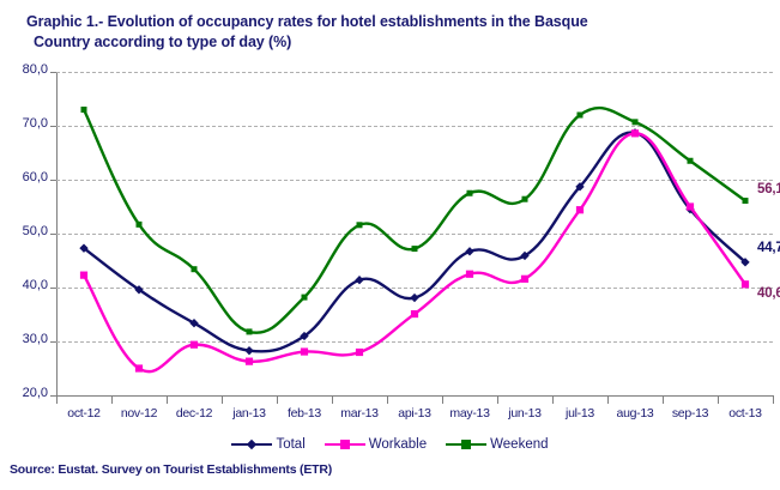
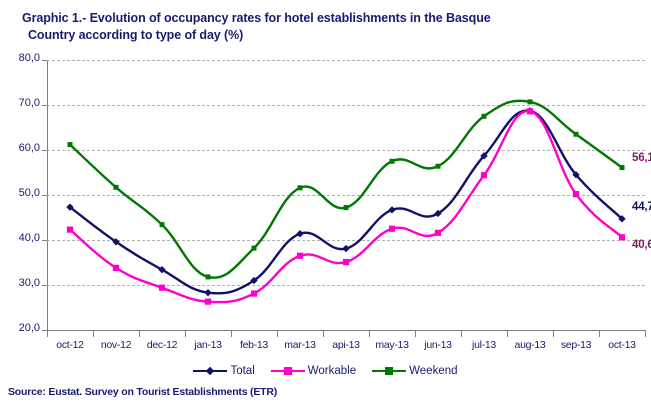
Weekend/oct-12: 73 -> 61
Workable/nov-12: 25 -> 34
Workable/mar-13: 28 -> 36
Weekend/jul-13: 72 -> 68
Workable/sep-13: 55 -> 50
